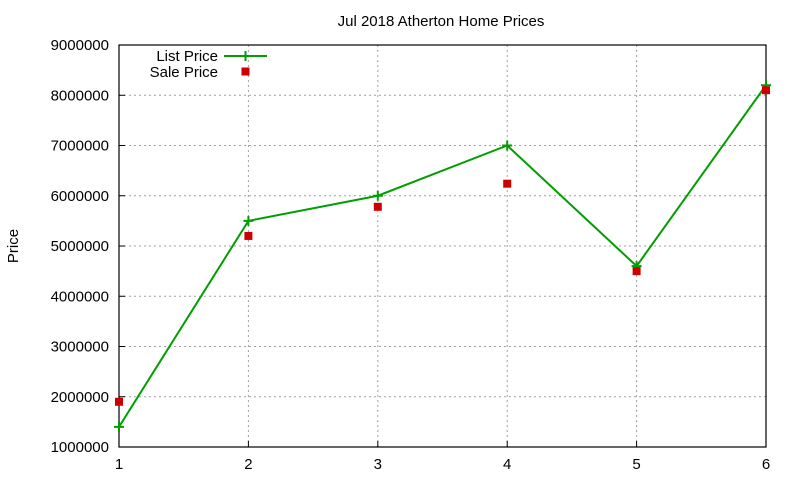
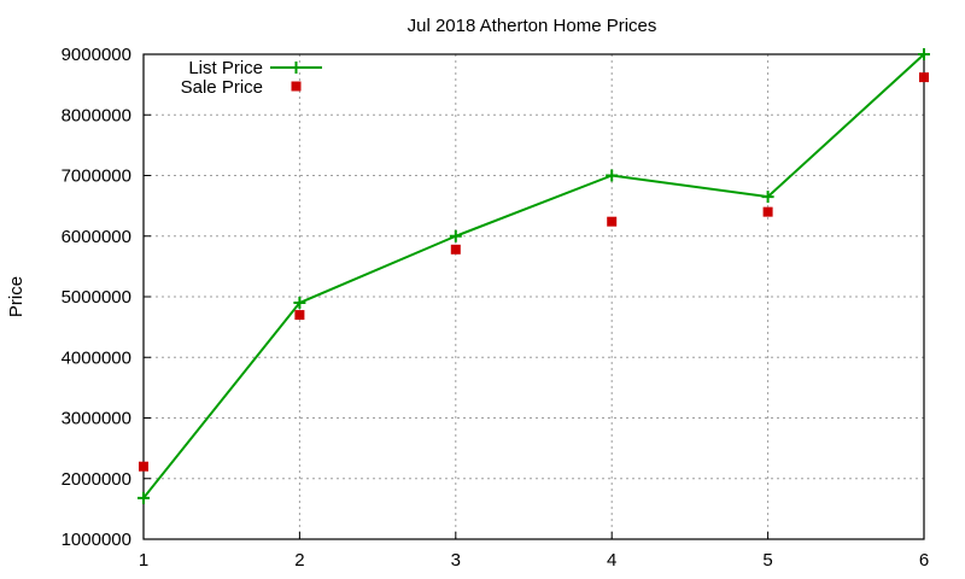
List Price/1: 1400000 -> 1700000
Sale Price/1: 1900000 -> 2200000
List Price/2: 5500000 -> 4900000
Sale Price/2: 5200000 -> 4700000
List Price/5: 4600000 -> 6600000
Sale Price/5: 4500000 -> 6400000
List Price/6: 8200000 -> 9000000
Sale Price/6: 8100000 -> 8600000
